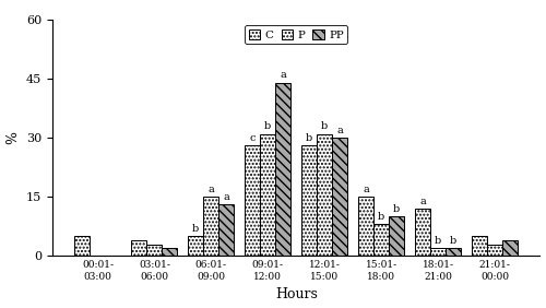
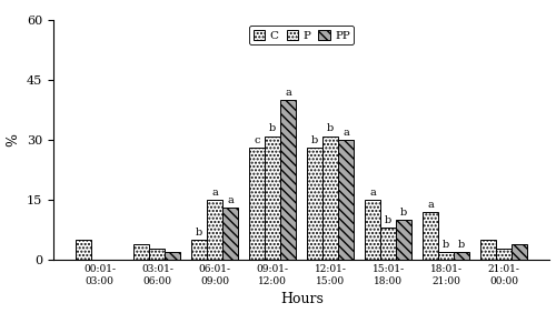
PP/09:01- 12:00: 44 -> 40
